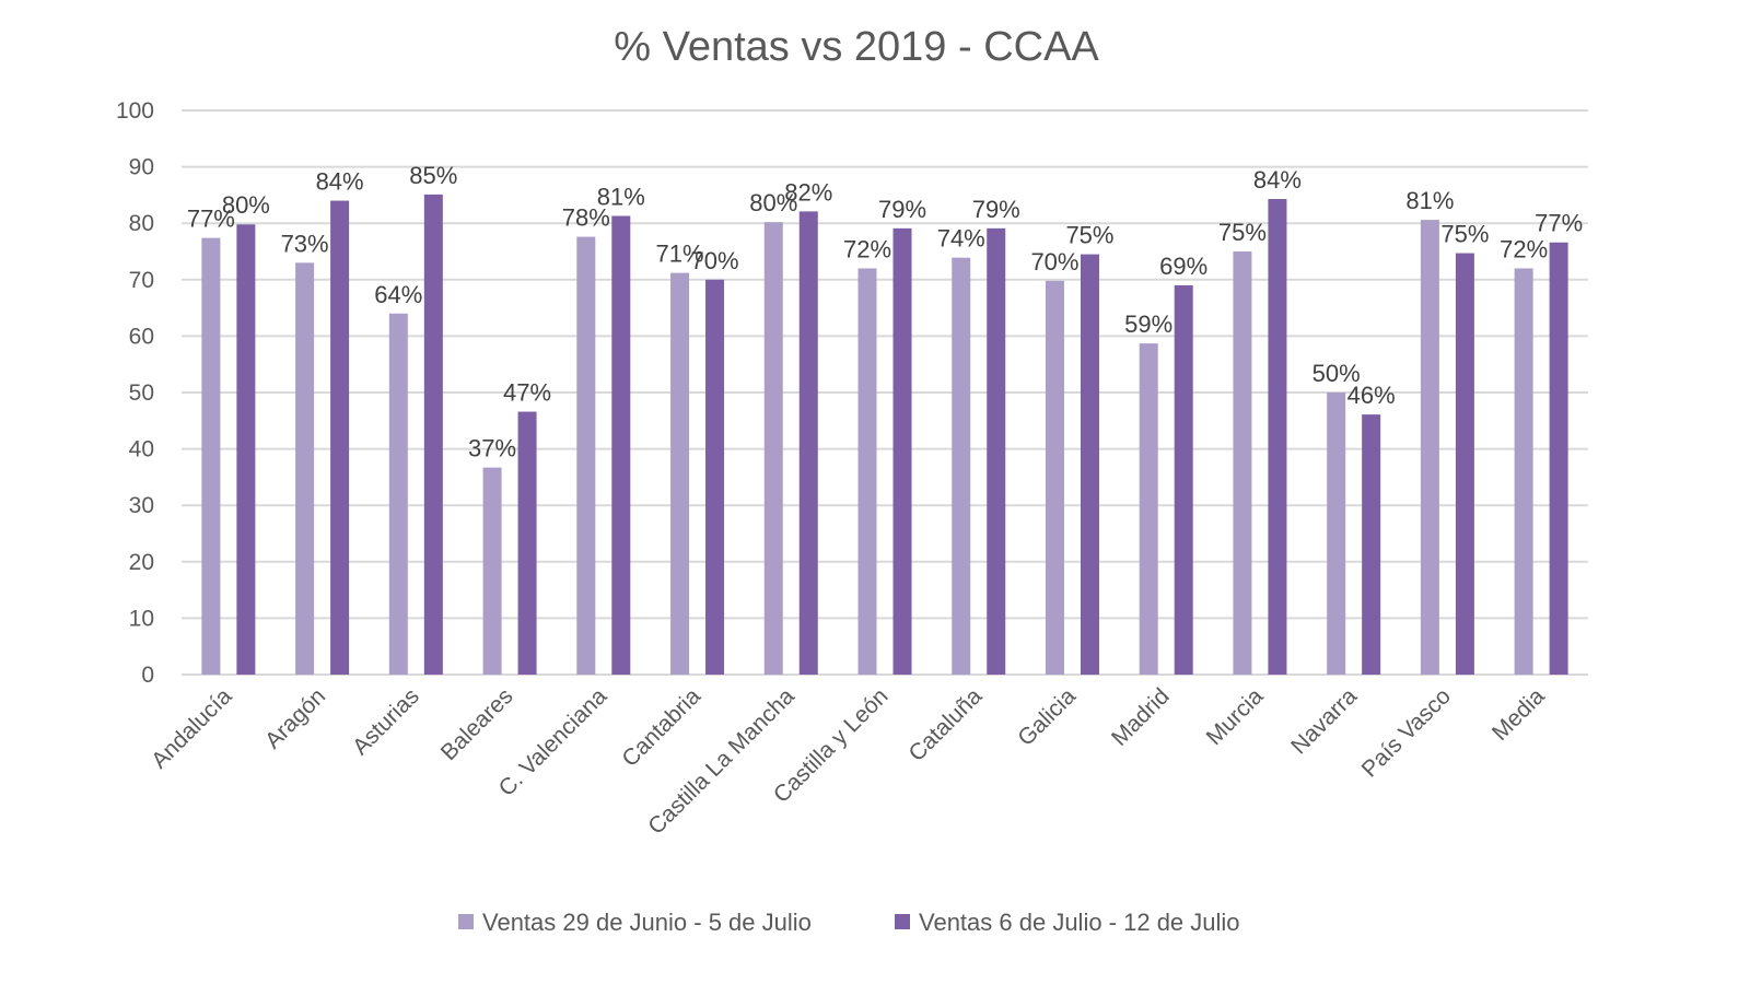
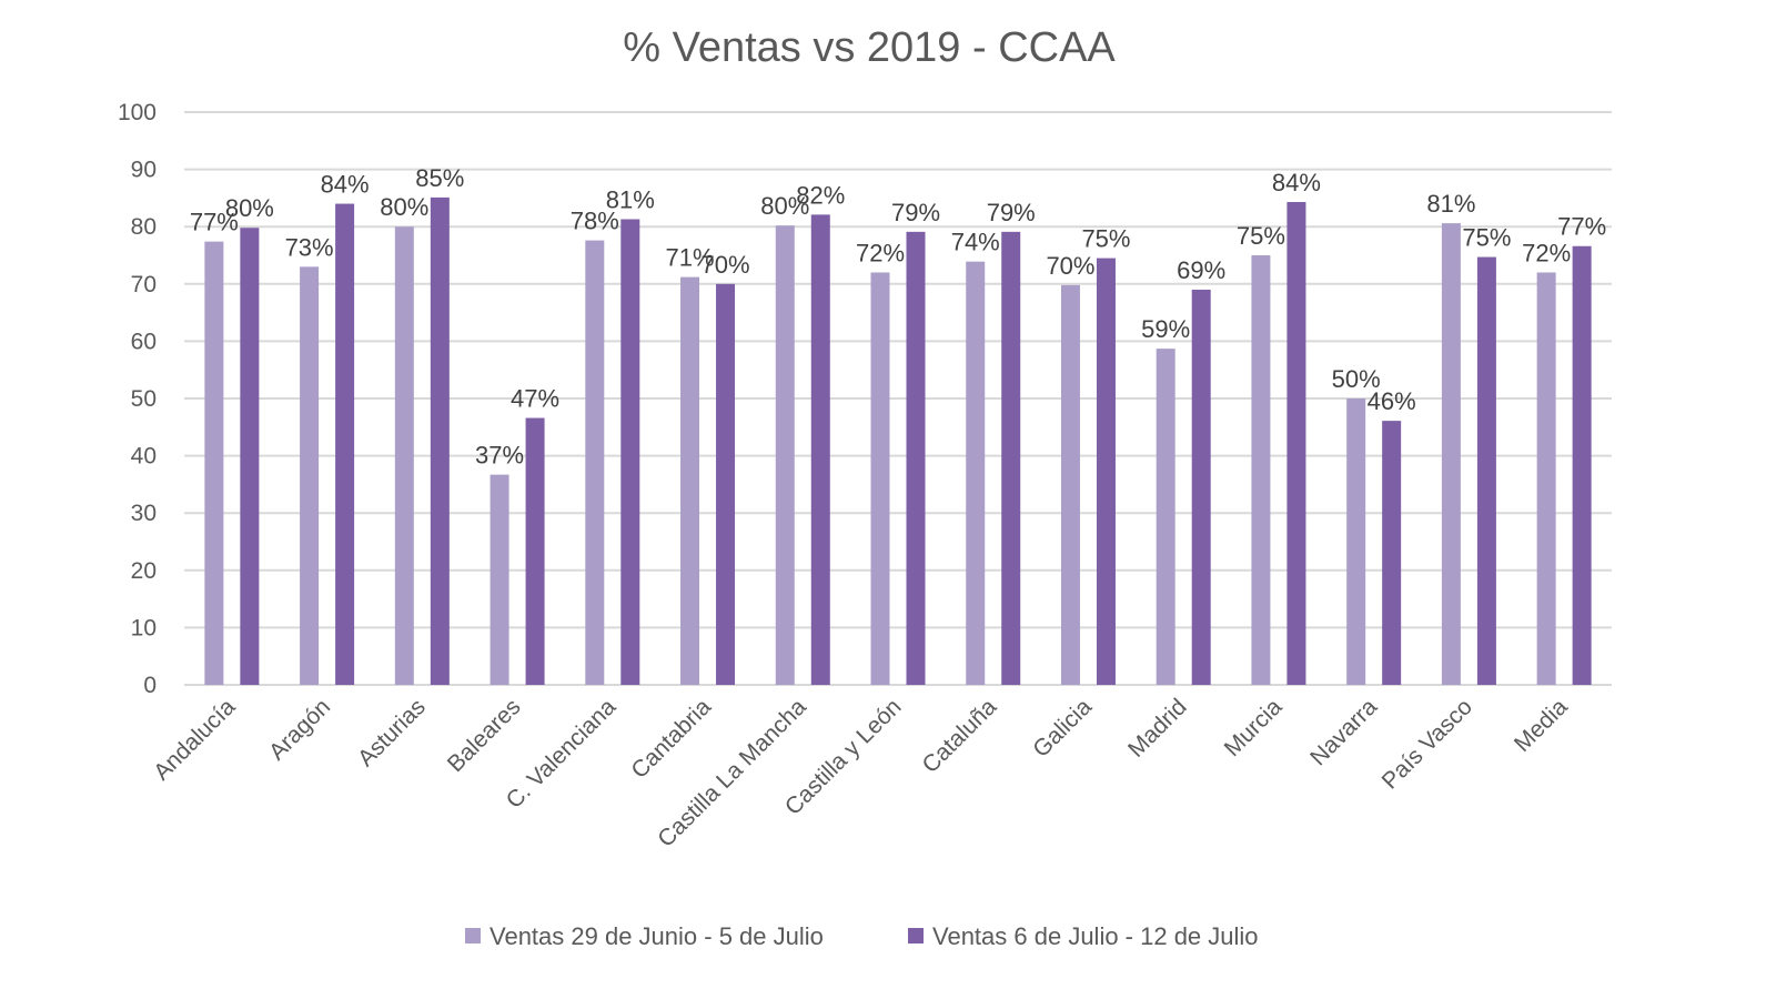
Ventas 29 de Junio - 5 de Julio/Asturias: 64% -> 80%
